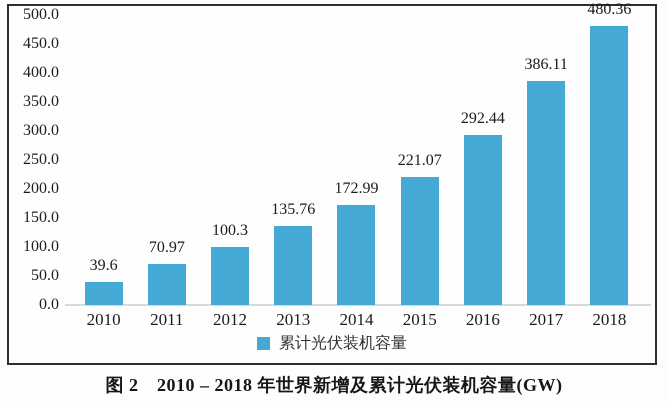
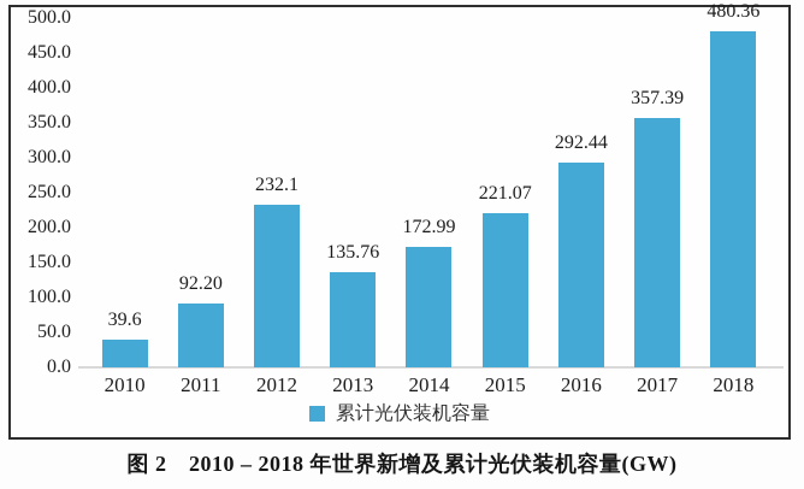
2011: 70.97 -> 92.20
2012: 100.3 -> 232.1
2017: 386.11 -> 357.39
